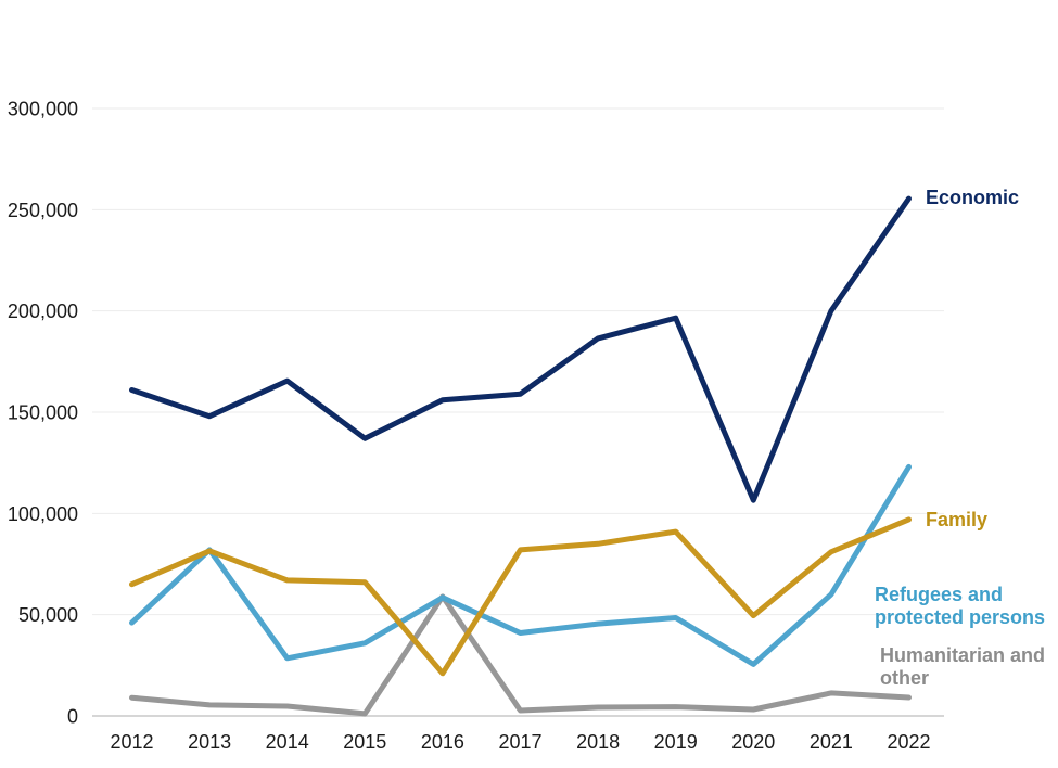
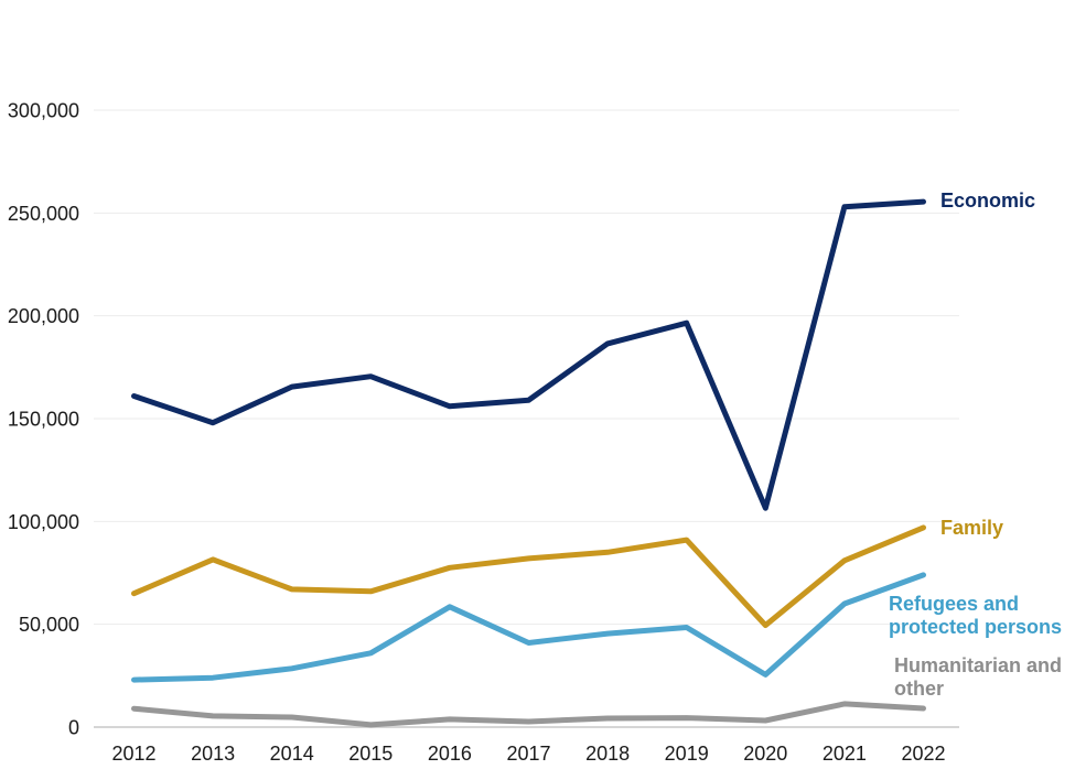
Refugees and protected persons/2012: 46000 -> 23000
Refugees and protected persons/2013: 82000 -> 24000
Economic/2015: 137000 -> 170000
Family/2016: 21000 -> 78000
Humanitarian and other/2016: 59000 -> 4000
Economic/2021: 200000 -> 253000
Refugees and protected persons/2022: 123000 -> 74000
